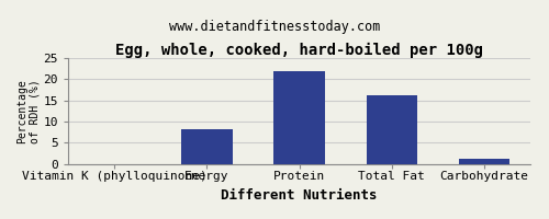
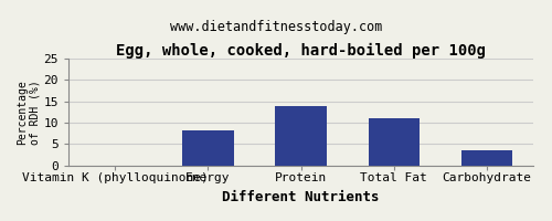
Protein: 22.0 -> 14.0
Total Fat: 16.2 -> 11.0
Carbohydrate: 1.2 -> 3.5
